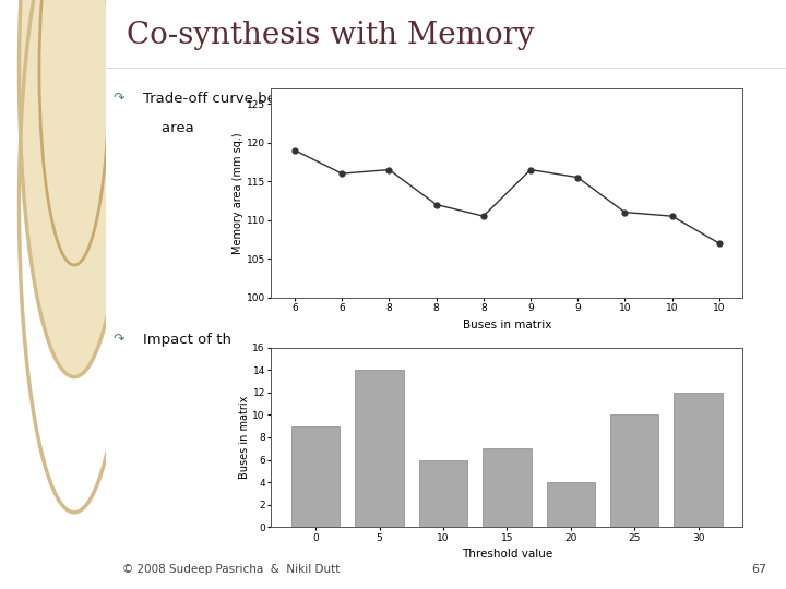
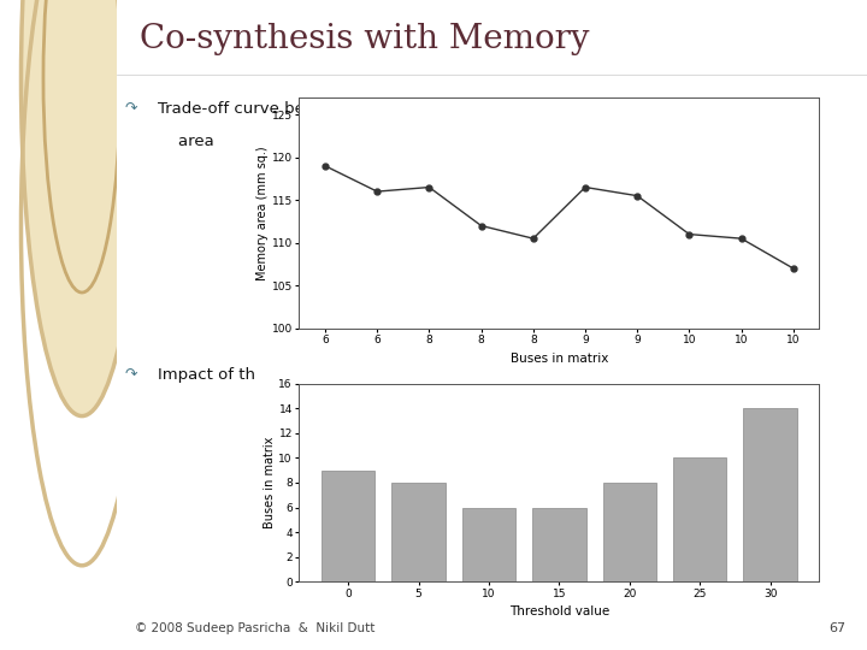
5: 14 -> 8
15: 7 -> 6
20: 4 -> 8
30: 12 -> 14
